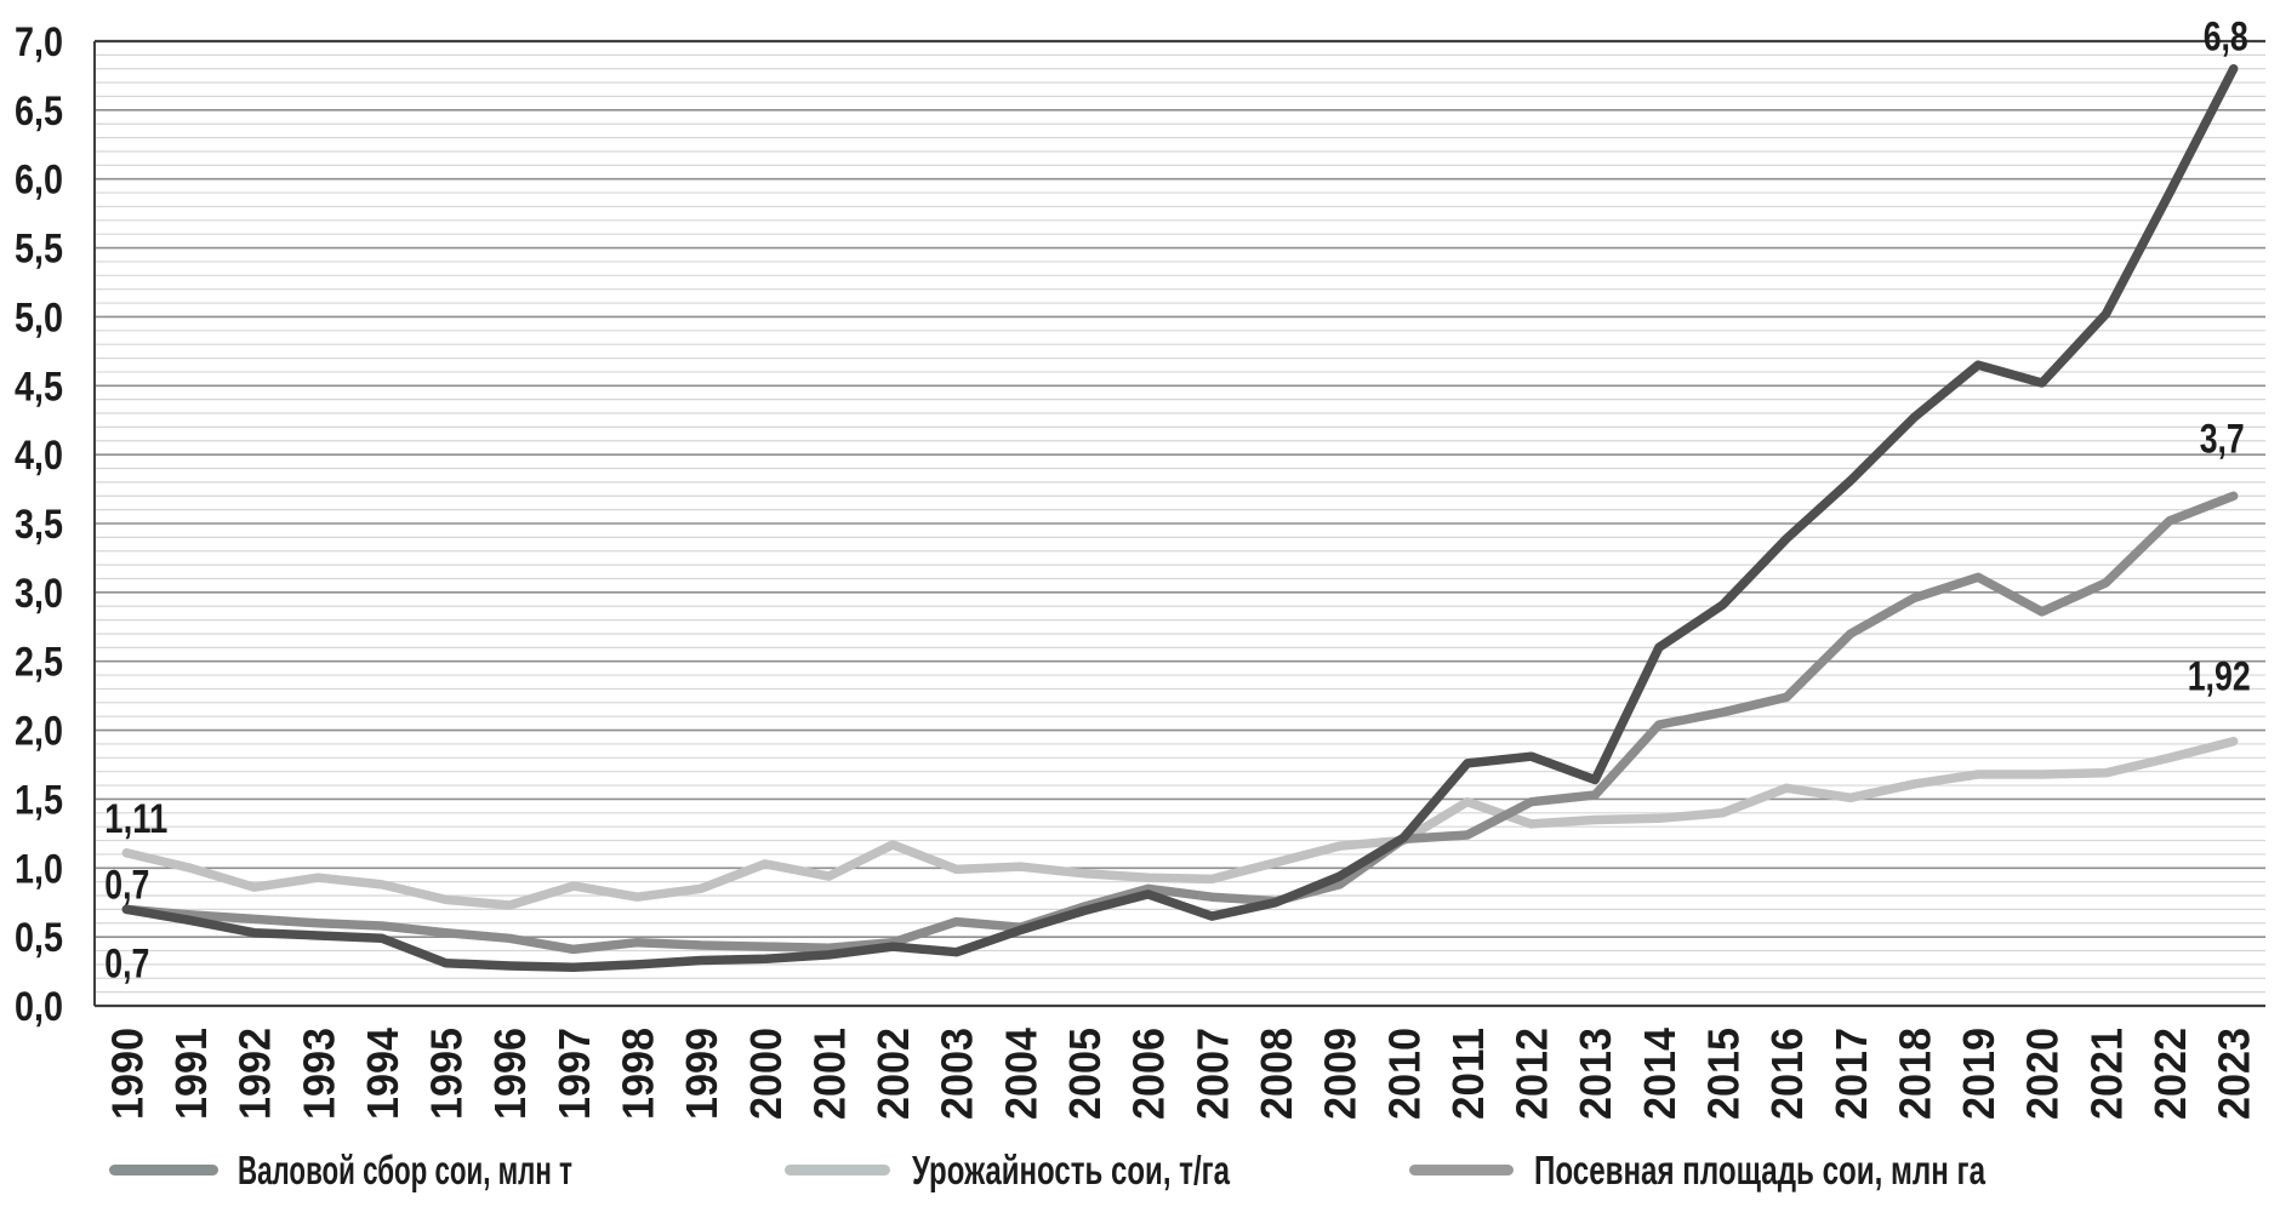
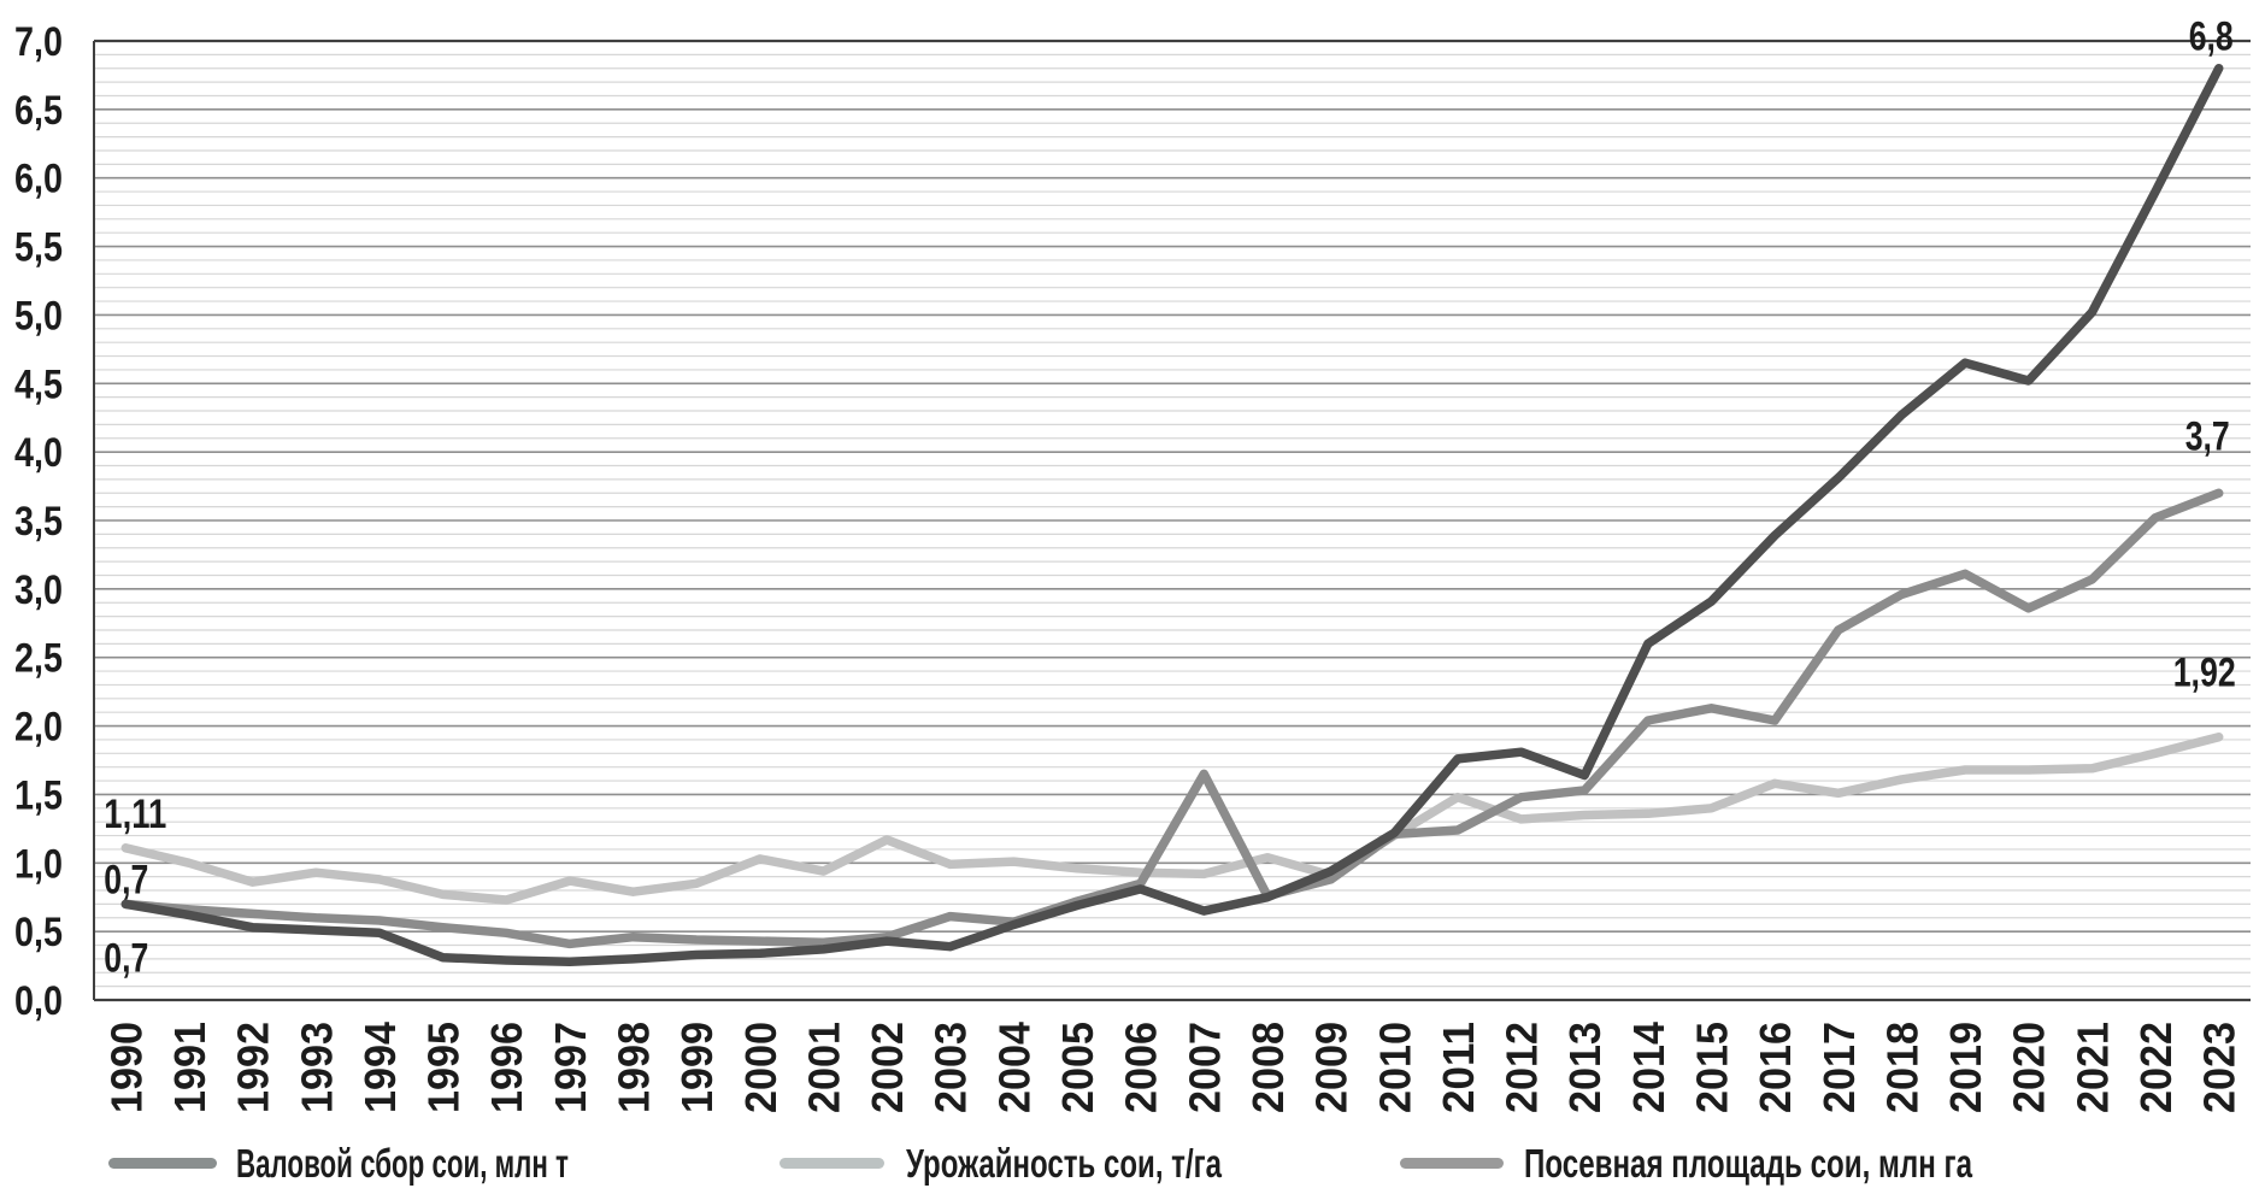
Посевная площадь сои, млн га/2007: 0,79 -> 1,65
Урожайность сои, т/га/2009: 1,16 -> 0,91
Посевная площадь сои, млн га/2016: 2,24 -> 2,04
